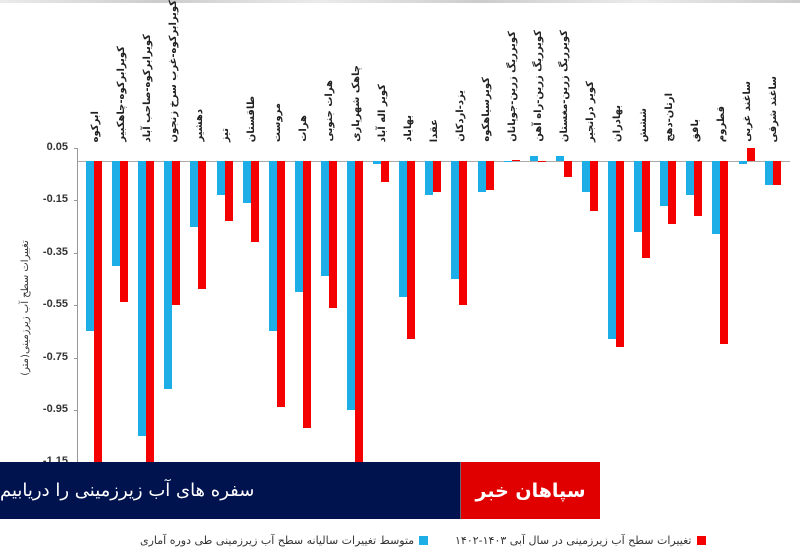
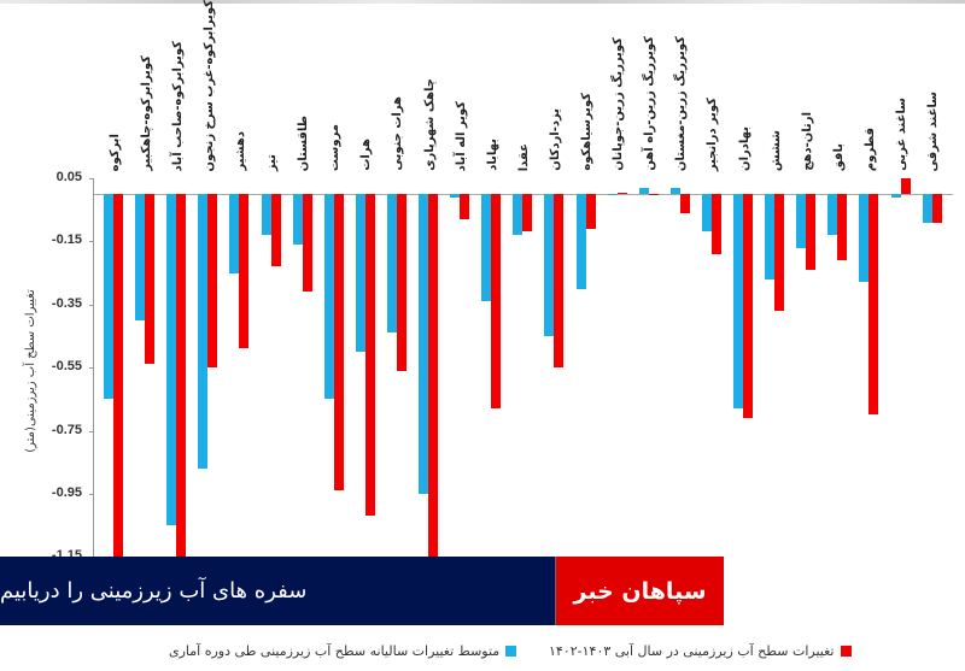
متوسط تغییرات سالیانه سطح آب زیرزمینی طی دوره آماری/بهاباد: -0.52 -> -0.34
متوسط تغییرات سالیانه سطح آب زیرزمینی طی دوره آماری/کویرسیاهکوه: -0.12 -> -0.30
